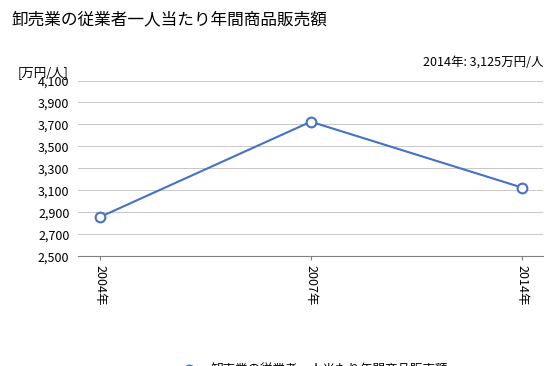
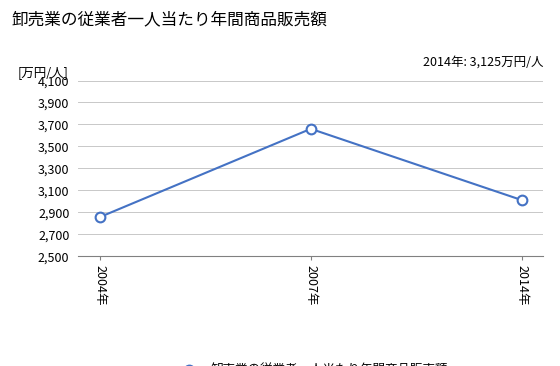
2007年: 3,720 -> 3,660
2014年: 3,120 -> 3,010
